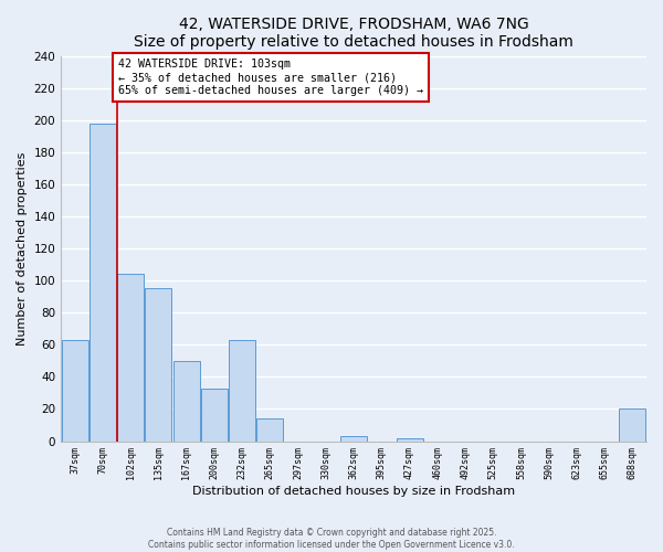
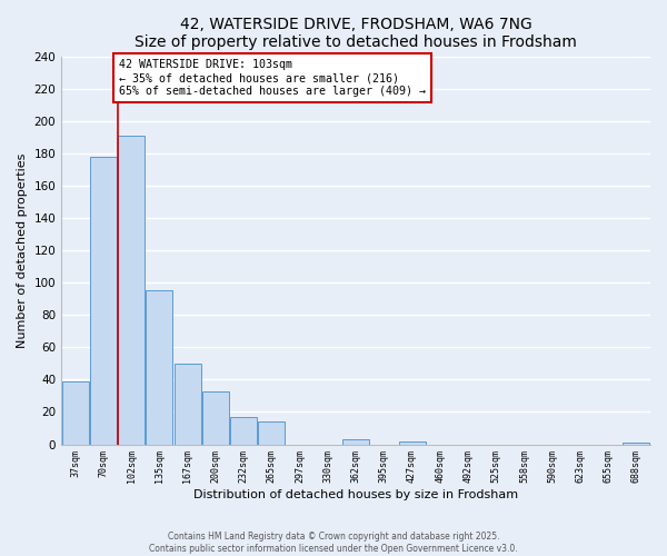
37sqm: 63 -> 39
70sqm: 198 -> 178
102sqm: 104 -> 191
232sqm: 63 -> 17
688sqm: 20 -> 1
